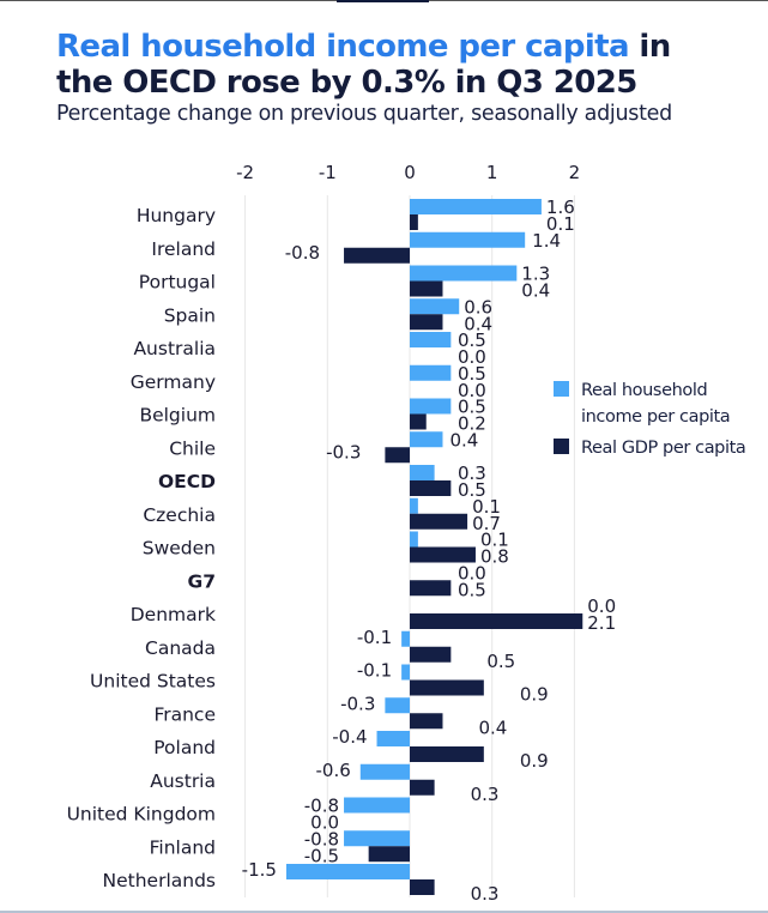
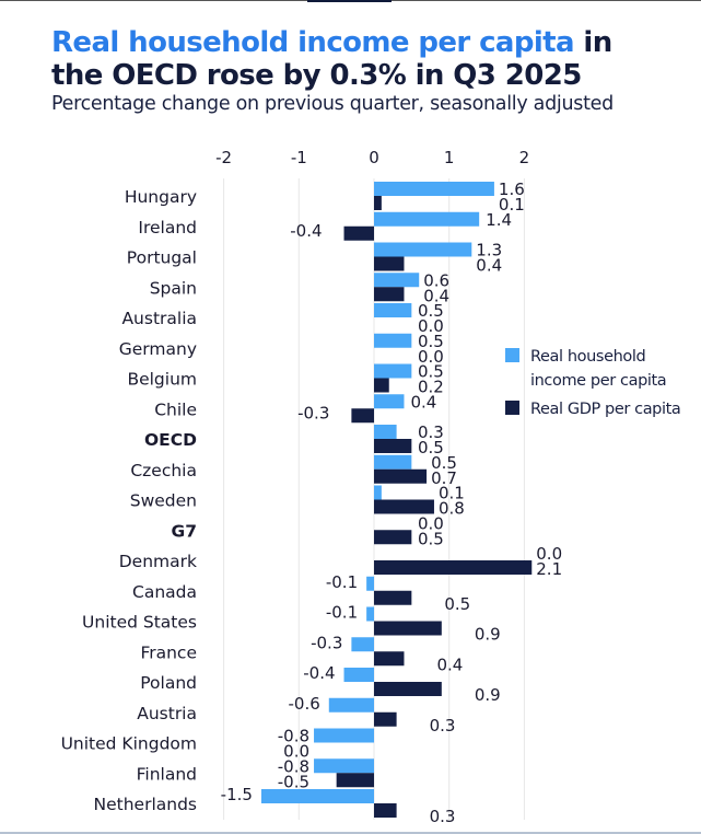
Real GDP per capita/Ireland: -0.8 -> -0.4
Real household income per capita/Czechia: 0.1 -> 0.5
